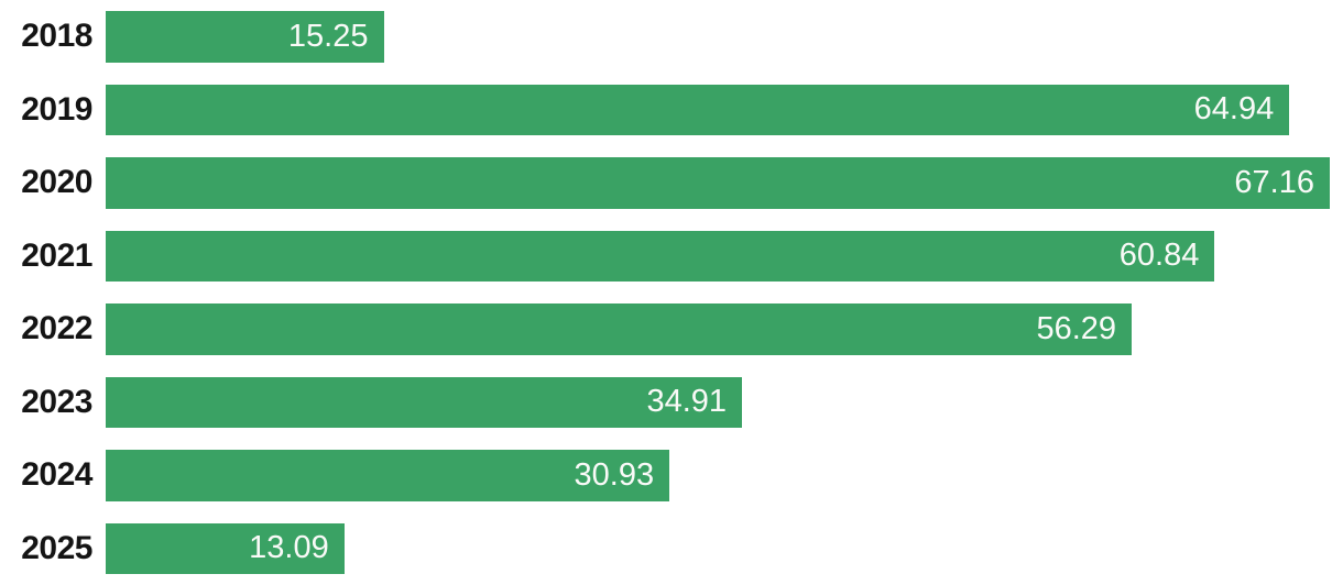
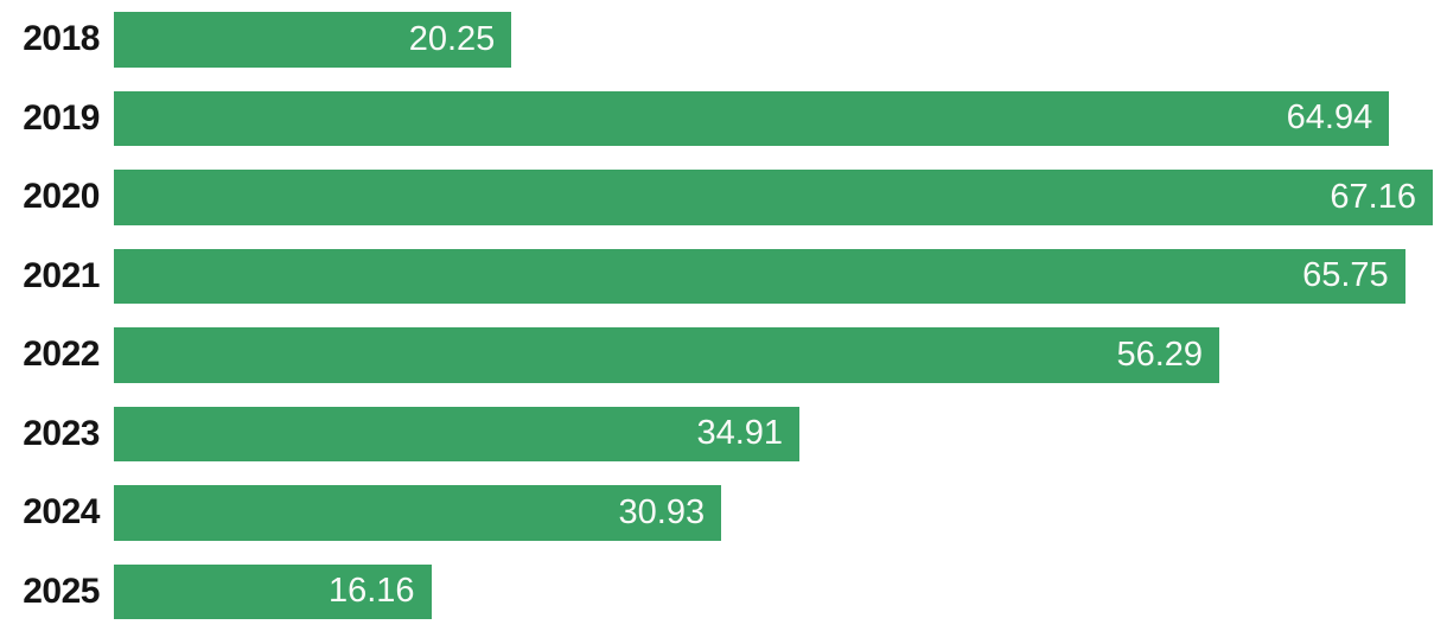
2018: 15.25 -> 20.25
2021: 60.84 -> 65.75
2025: 13.09 -> 16.16
